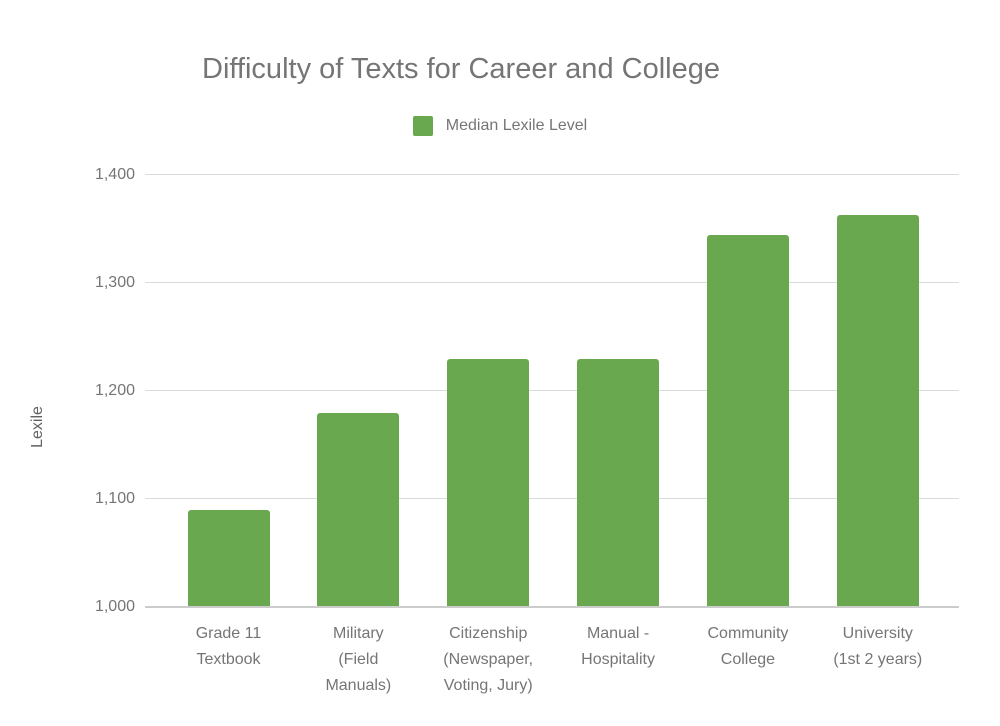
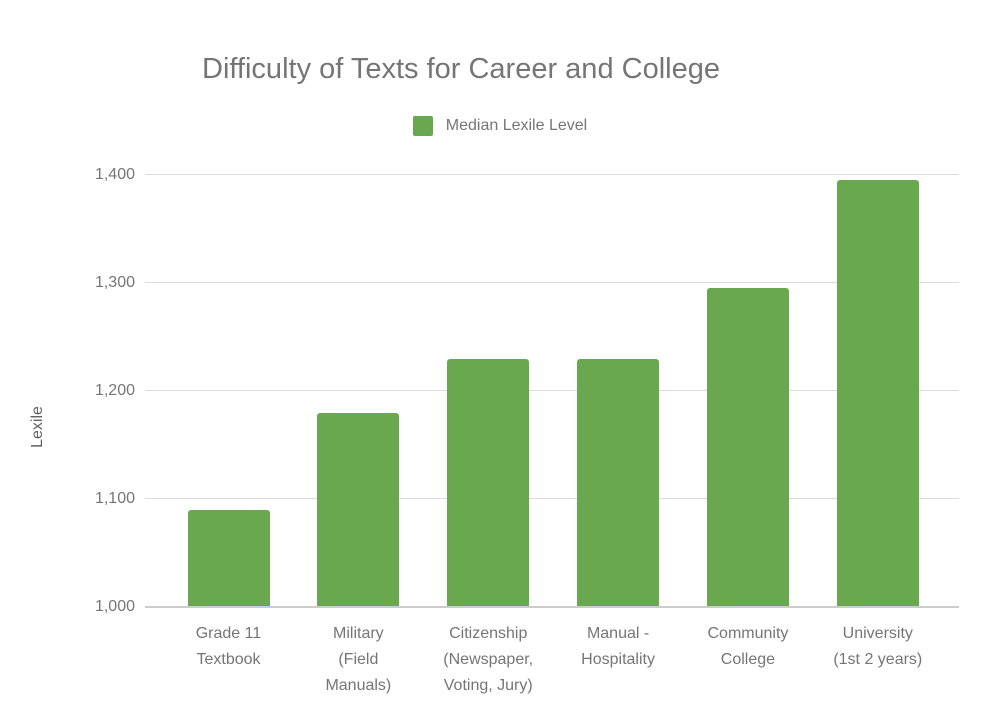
Community College: 1344 -> 1295
University (1st 2 years): 1363 -> 1395
